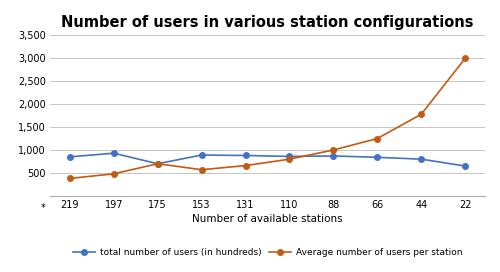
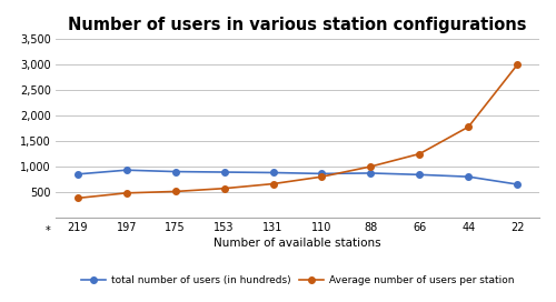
total number of users (in hundreds)/175: 700 -> 900
Average number of users per station/175: 700 -> 510
